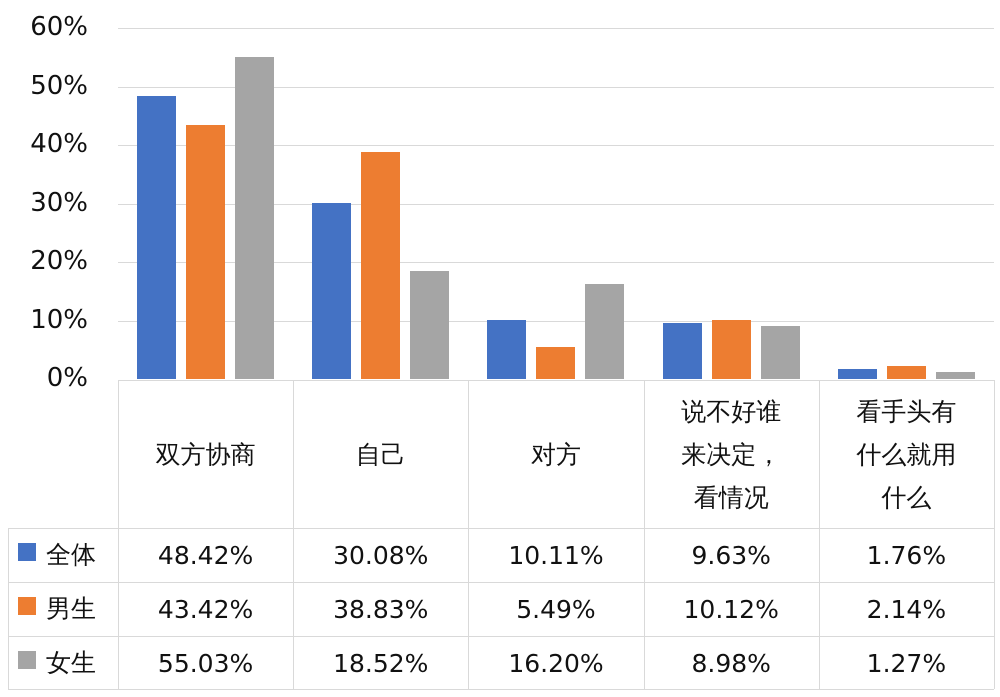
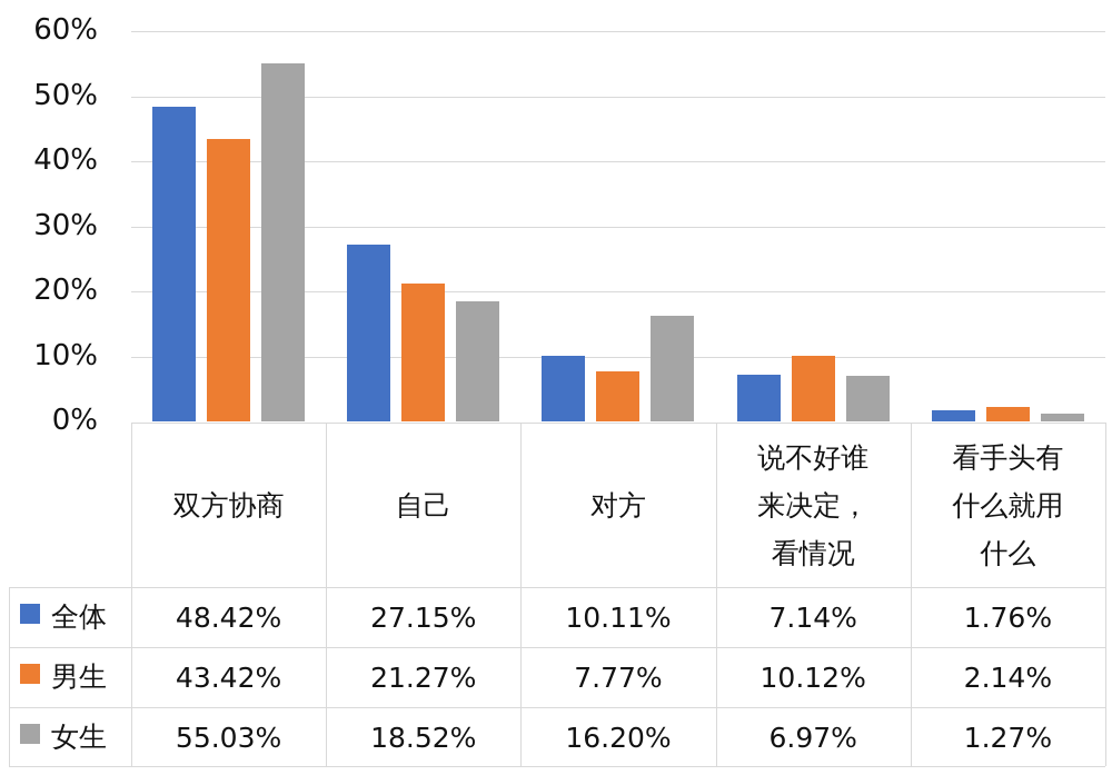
全体/自己: 30.08% -> 27.15%
男生/自己: 38.83% -> 21.27%
男生/对方: 5.49% -> 7.77%
全体/说不好谁 来决定， 看情况: 9.63% -> 7.14%
女生/说不好谁 来决定， 看情况: 8.98% -> 6.97%
